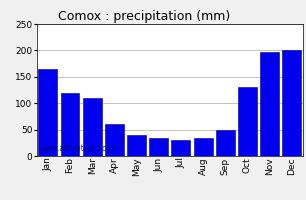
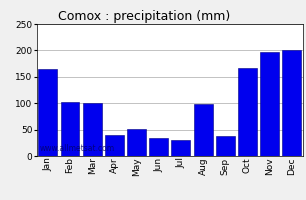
Feb: 120 -> 102
Mar: 110 -> 100
Apr: 60 -> 40
May: 40 -> 52
Aug: 35 -> 98
Sep: 50 -> 38
Oct: 130 -> 166
